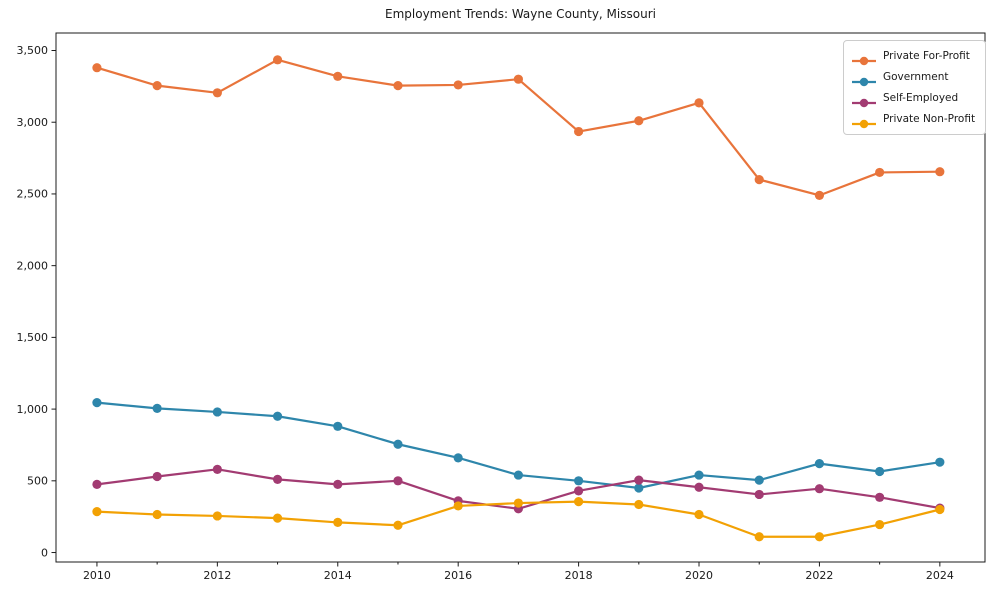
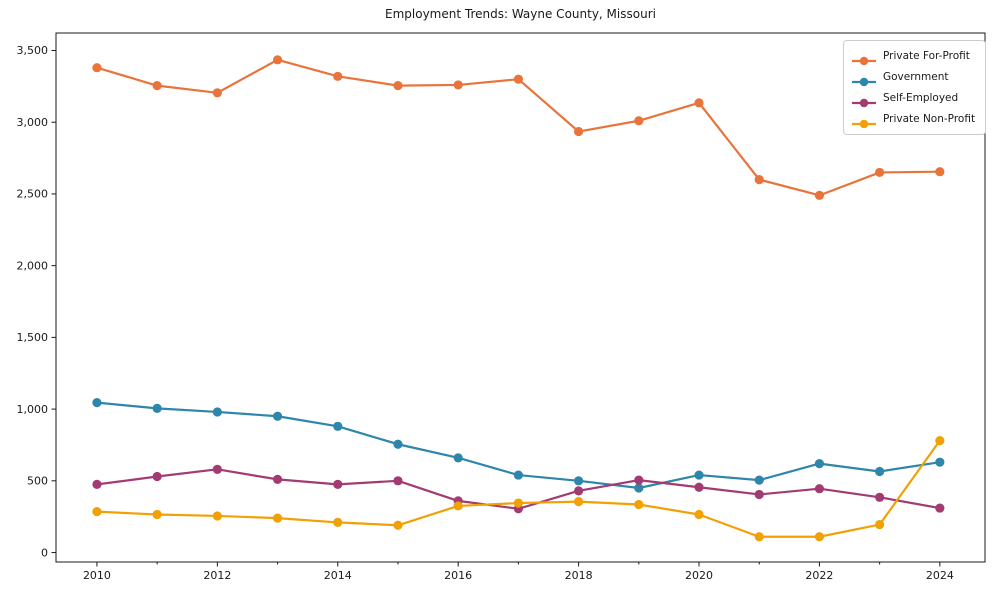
Private Non-Profit/2024: 300 -> 780
